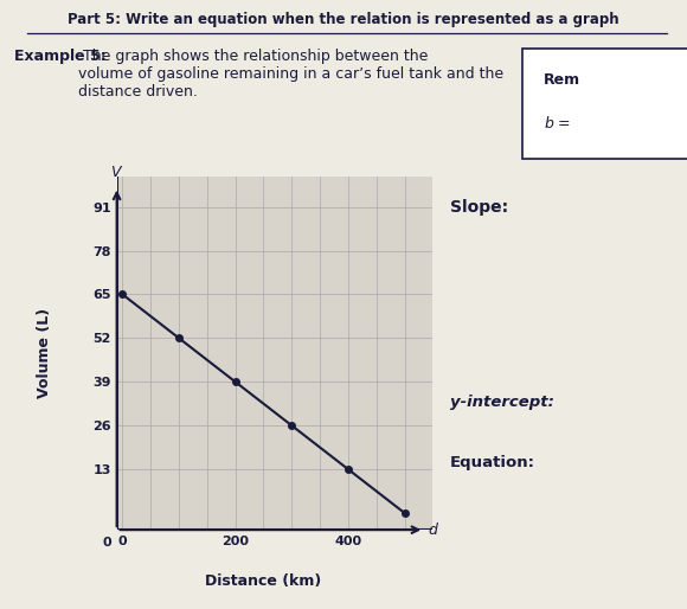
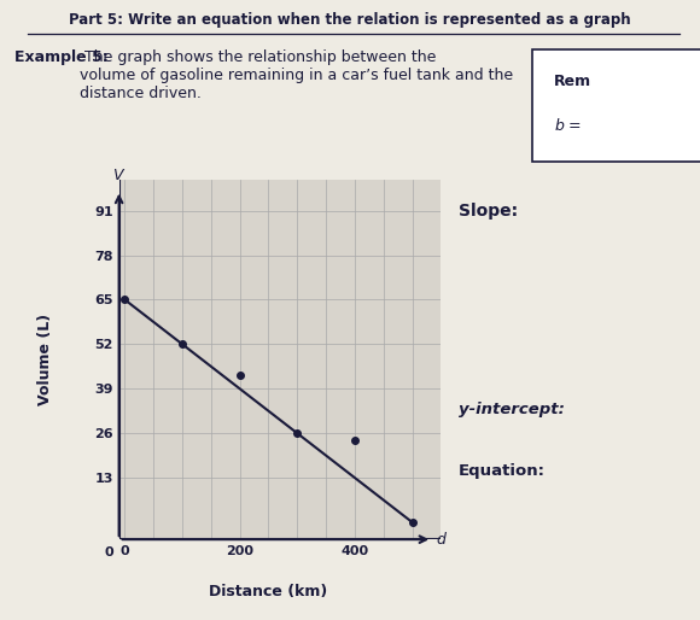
200: 39 -> 43
400: 13 -> 24
